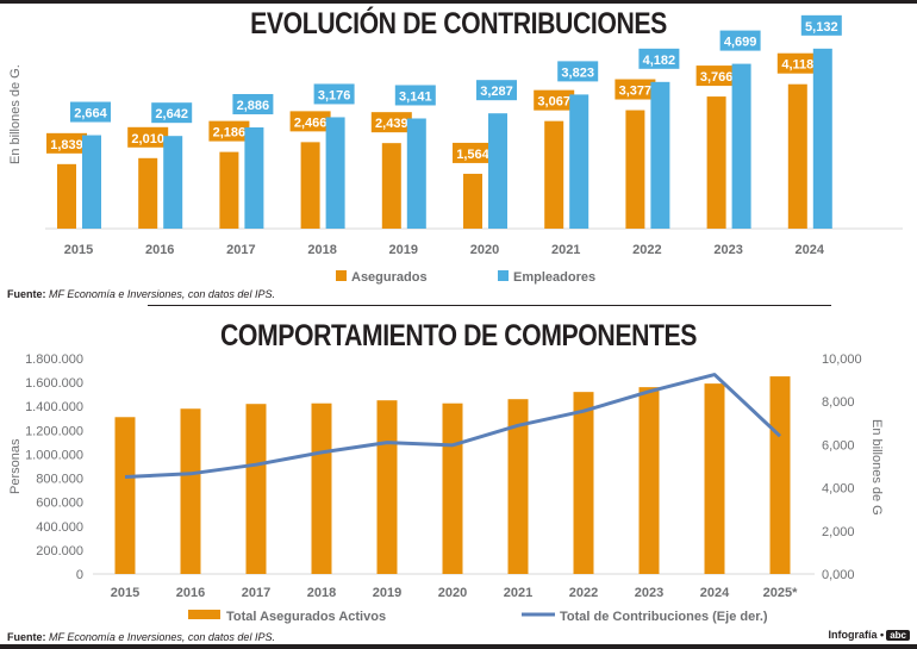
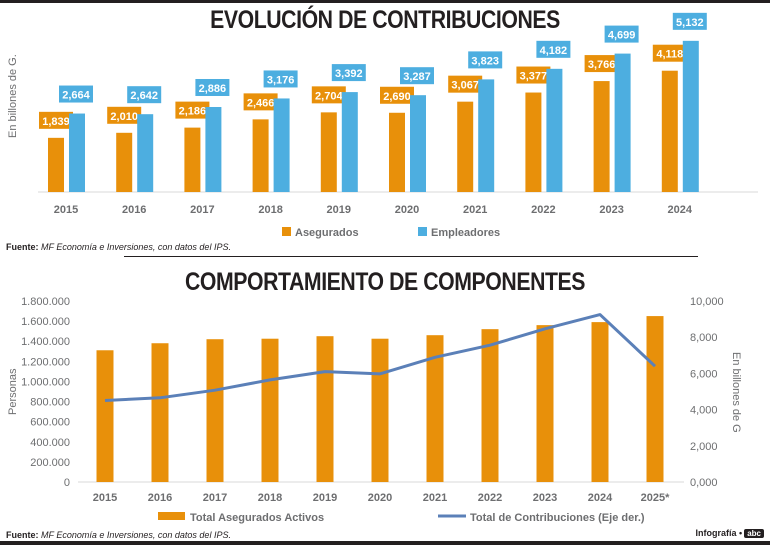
EVOLUCIÓN DE CONTRIBUCIONES/Asegurados/2019: 2,439 -> 2,704
EVOLUCIÓN DE CONTRIBUCIONES/Empleadores/2019: 3,141 -> 3,392
EVOLUCIÓN DE CONTRIBUCIONES/Asegurados/2020: 1,564 -> 2,690
